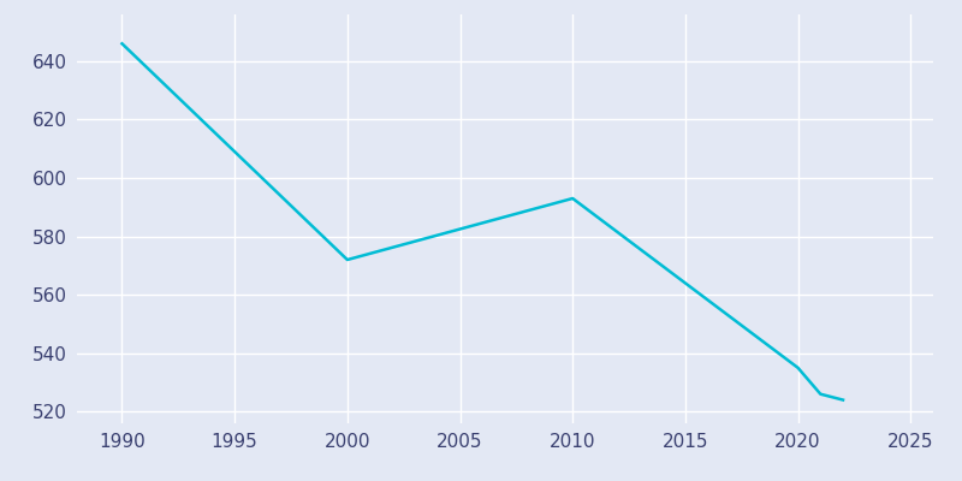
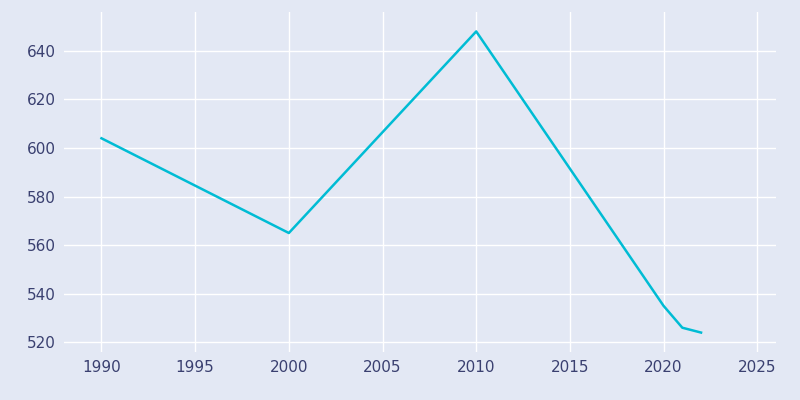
1990: 646 -> 604
2000: 572 -> 565
2010: 593 -> 648
